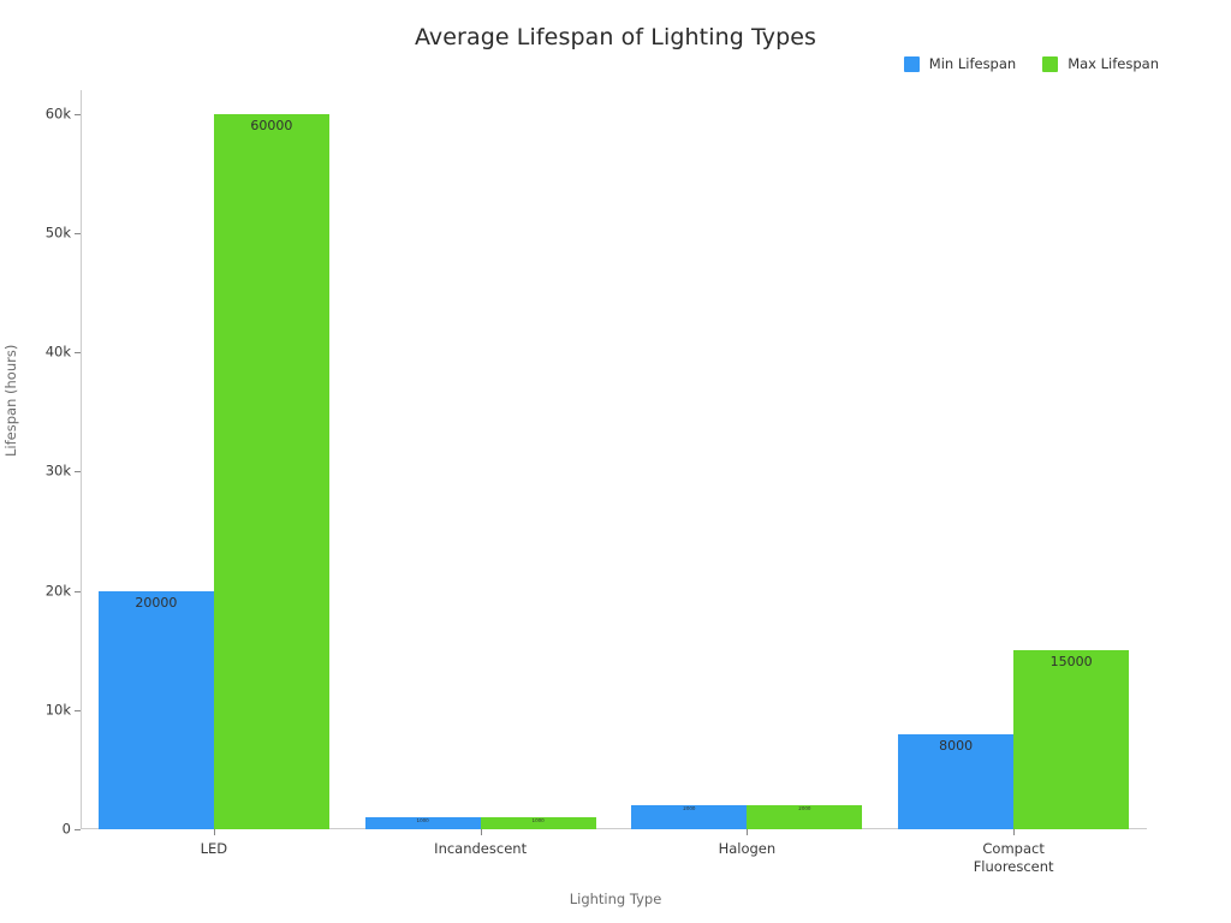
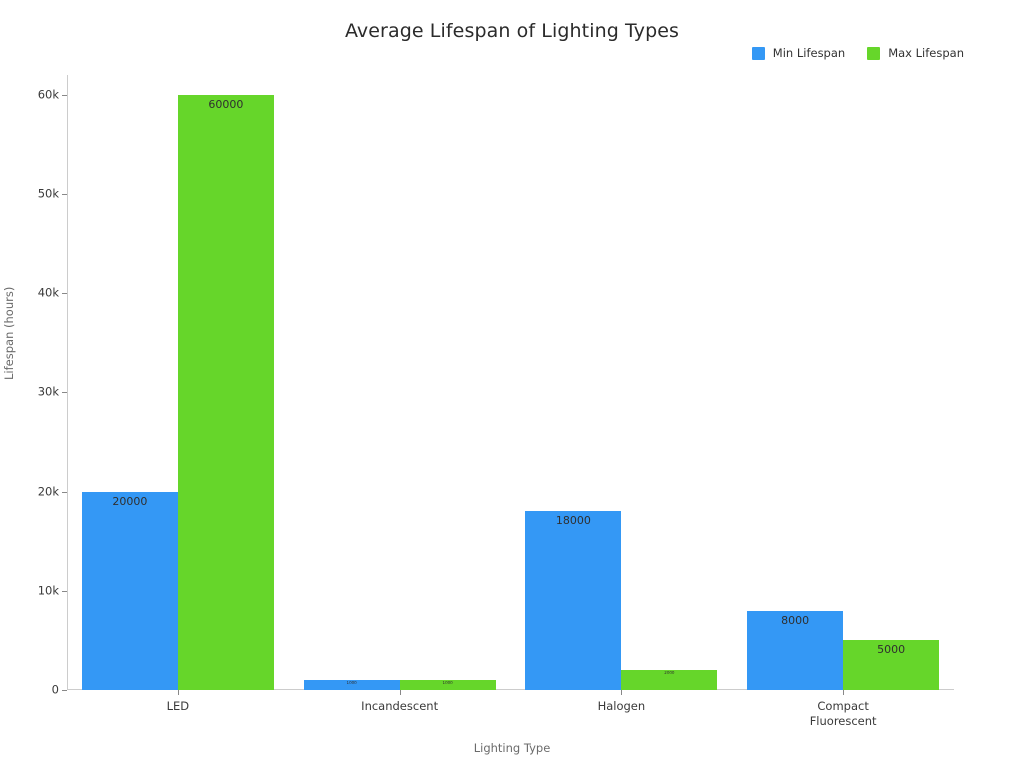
Min Lifespan/Halogen: 2000 -> 18000
Max Lifespan/Compact Fluorescent: 15000 -> 5000
